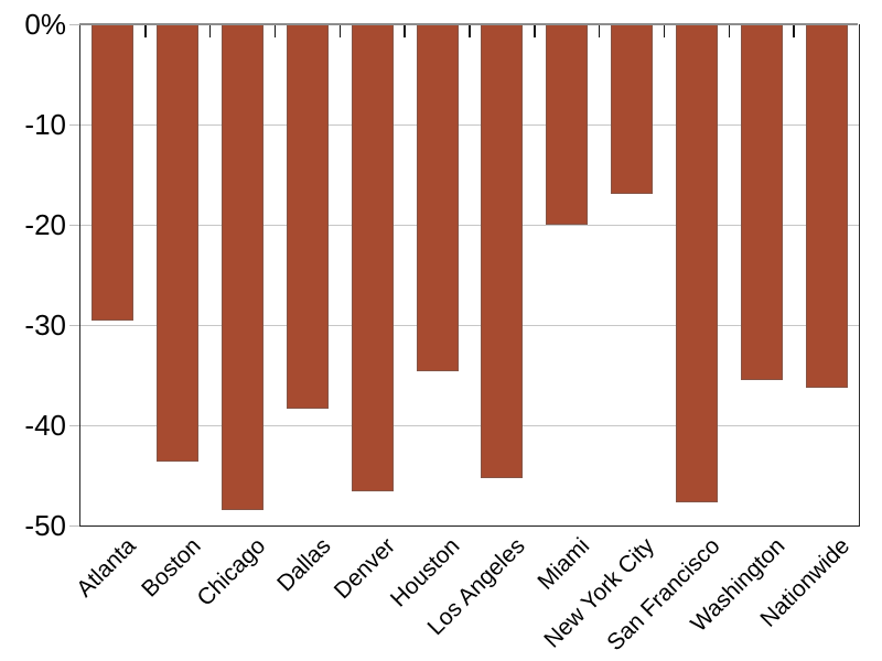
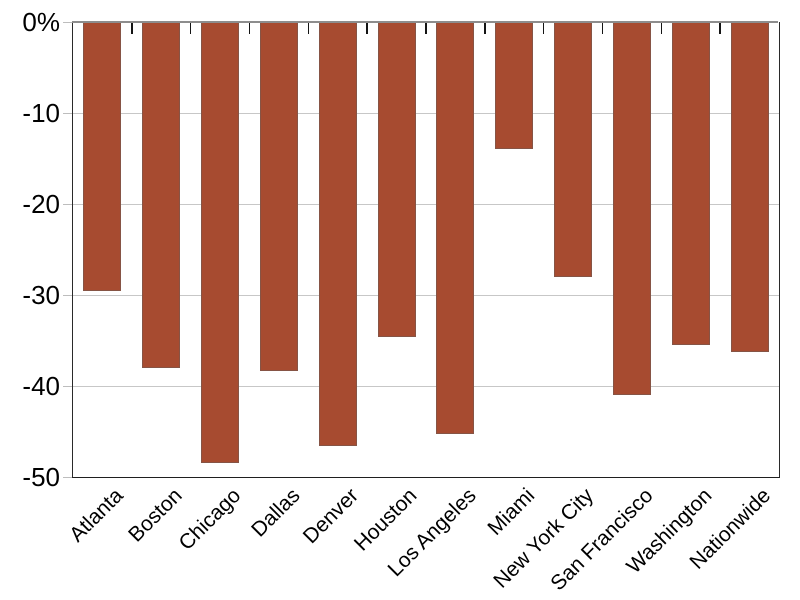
Boston: -44% -> -38%
Miami: -20% -> -14%
New York City: -17% -> -28%
San Francisco: -48% -> -41%
